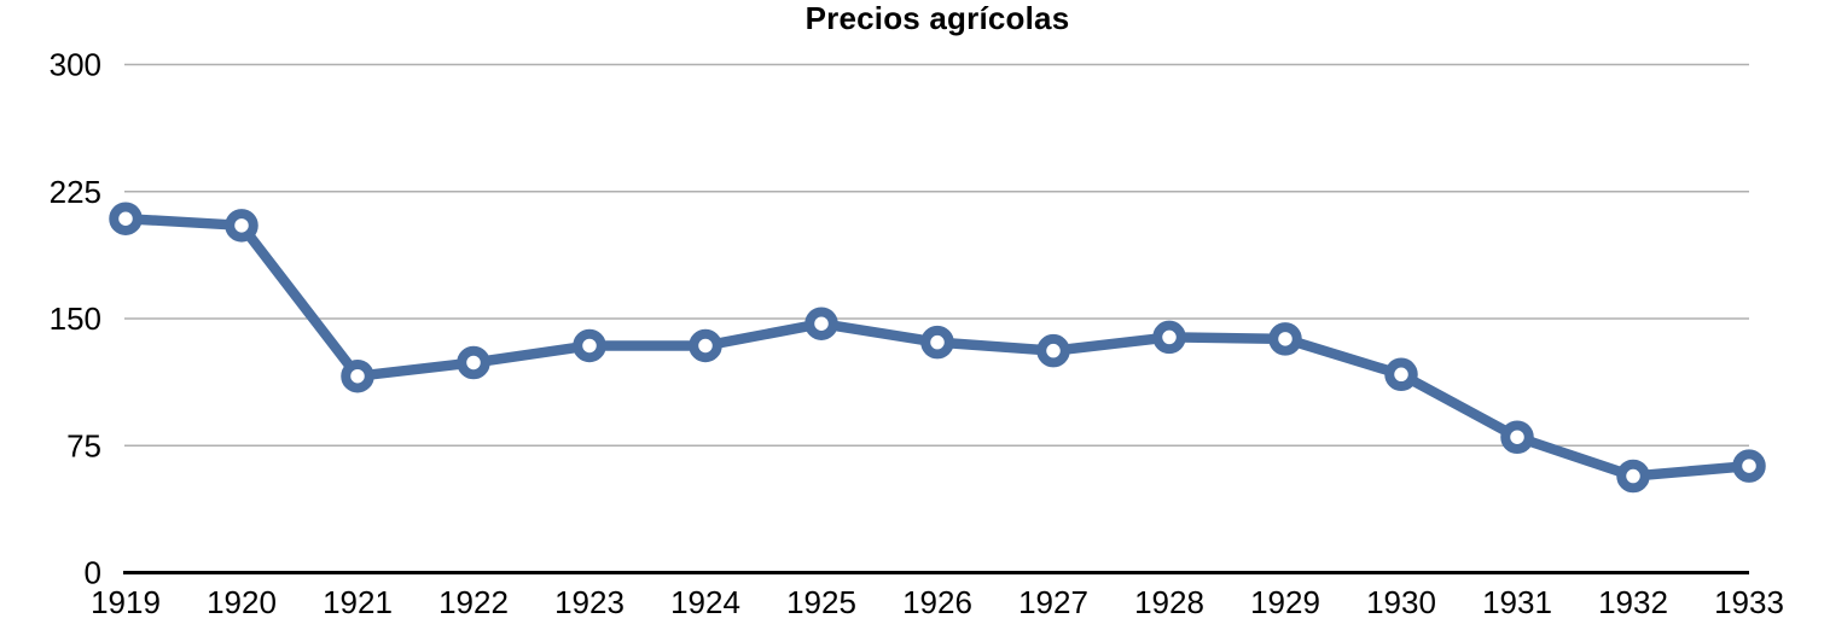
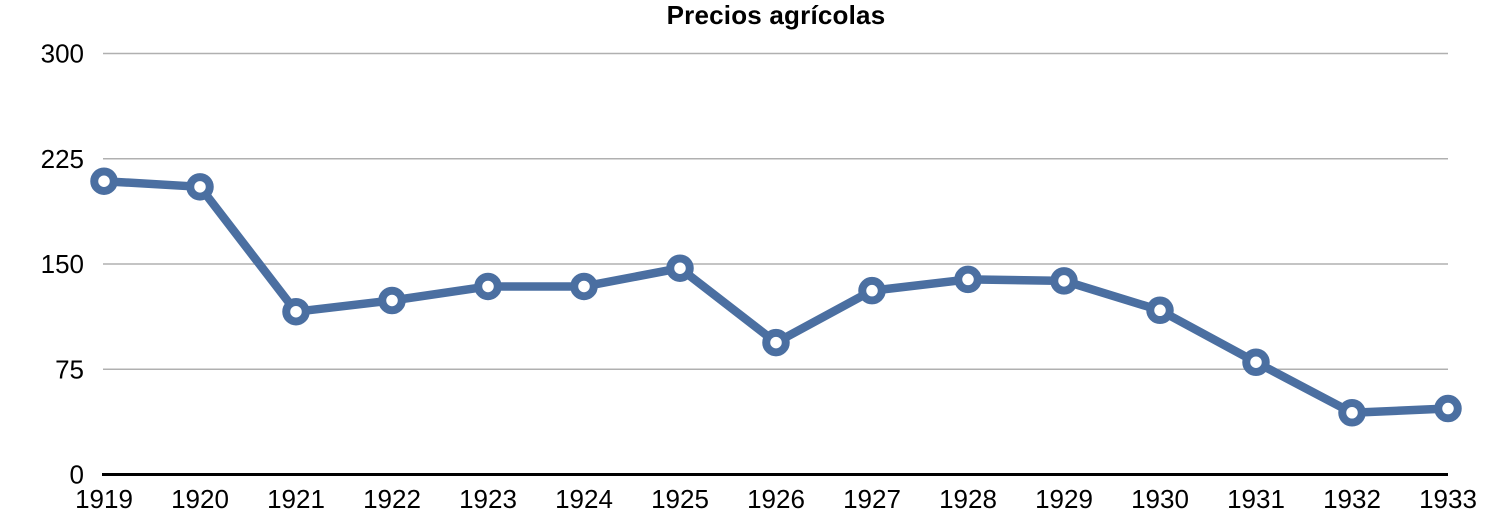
1926: 136 -> 94
1932: 57 -> 44
1933: 63 -> 47
